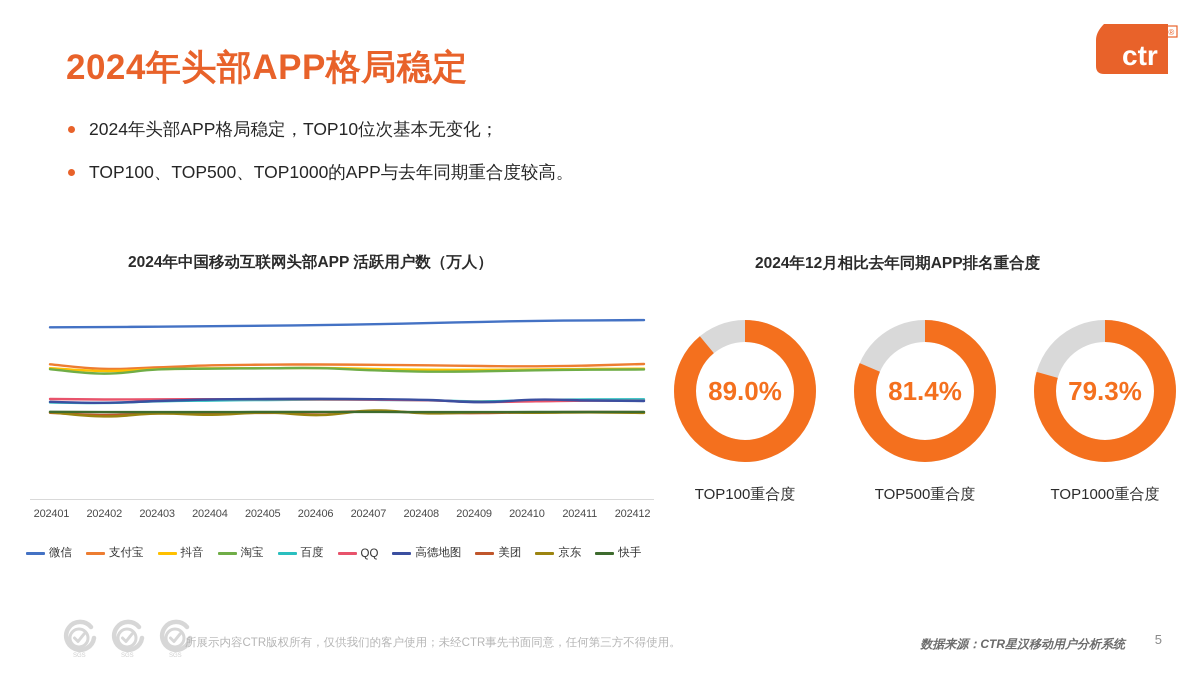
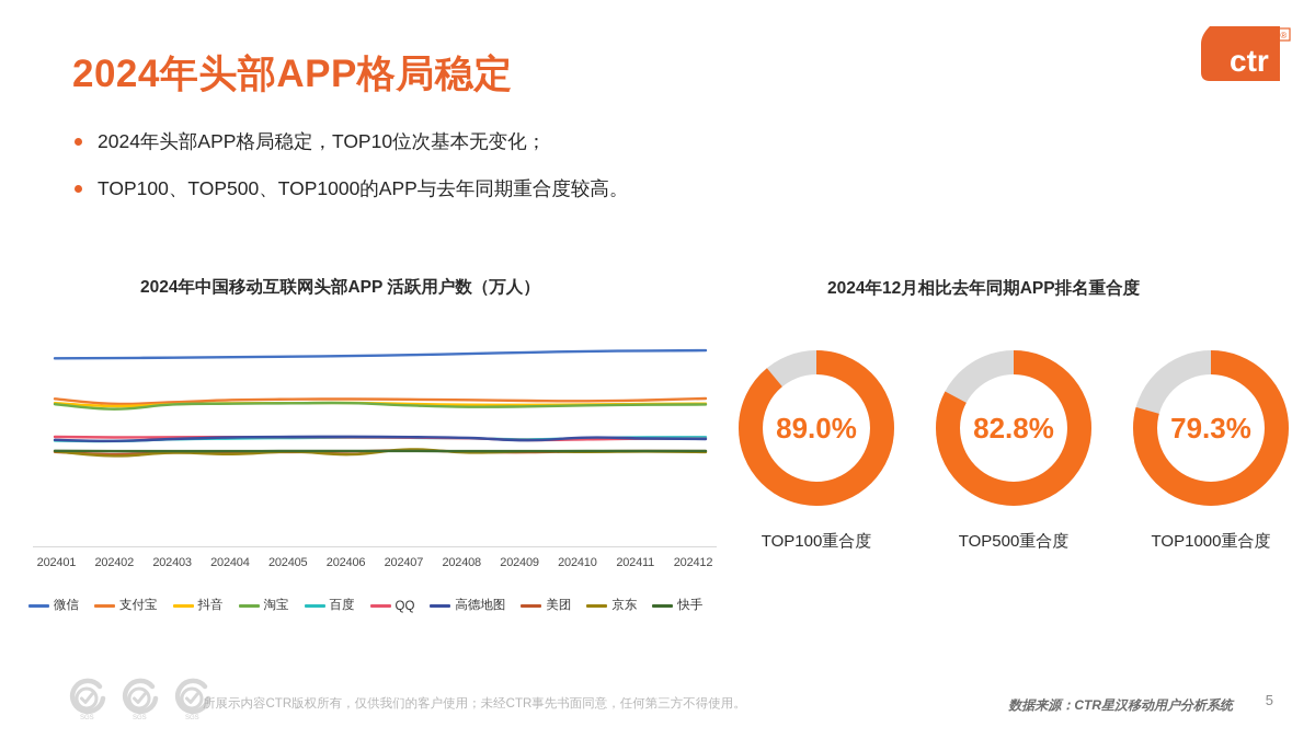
2024年12月相比去年同期APP排名重合度/TOP500重合度: 81.4% -> 82.8%
